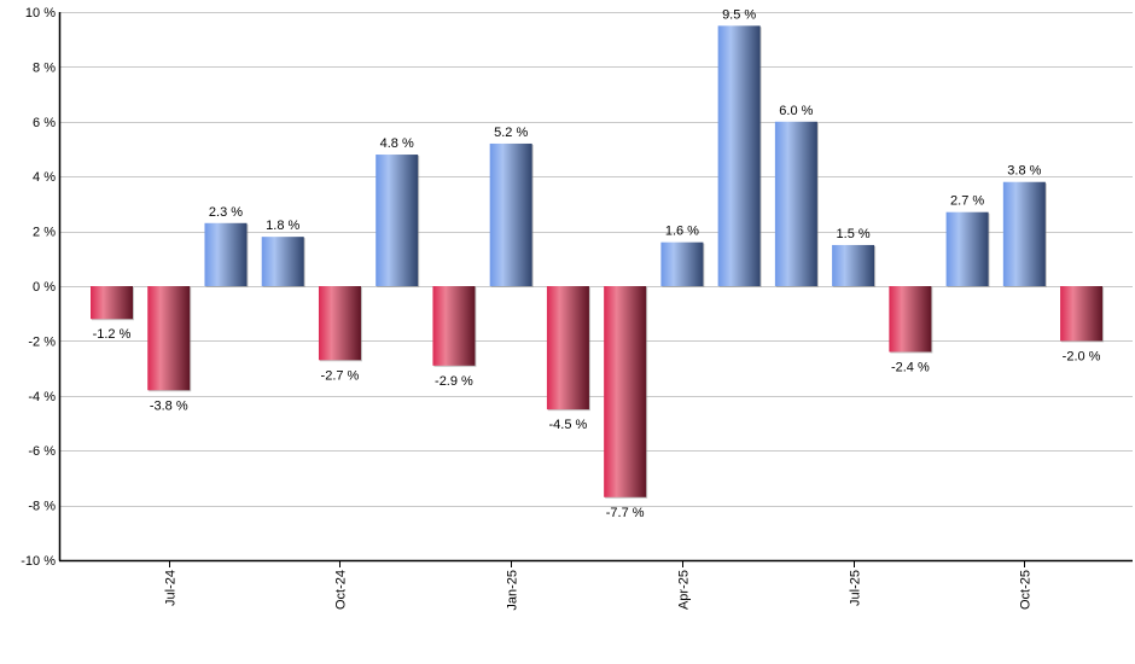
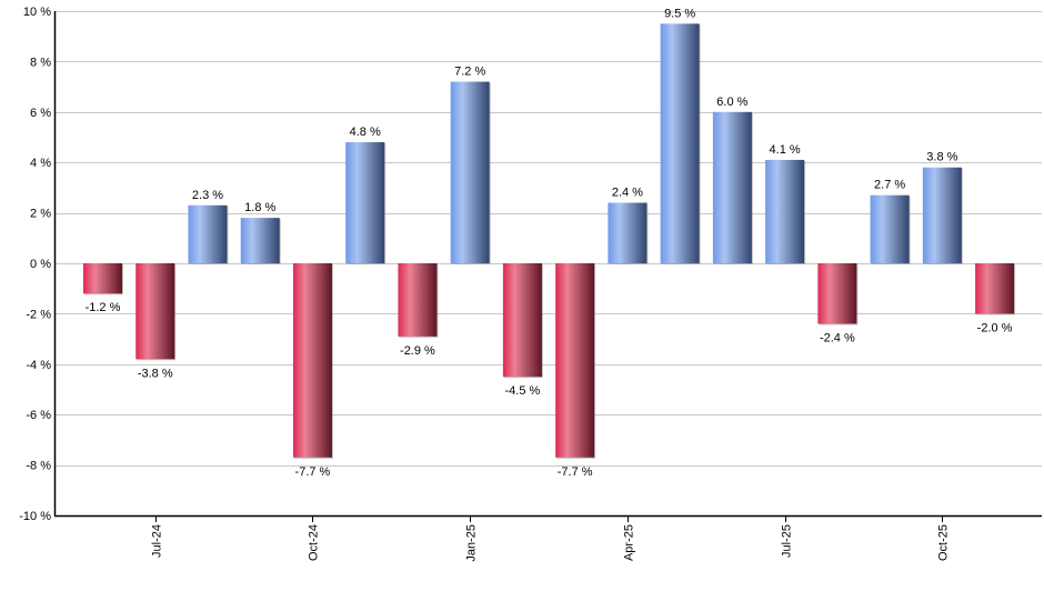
Oct-24: -2.7 -> -7.7
Jan-25: 5.2 -> 7.2
Apr-25: 1.6 -> 2.4
Jul-25: 1.5 -> 4.1
